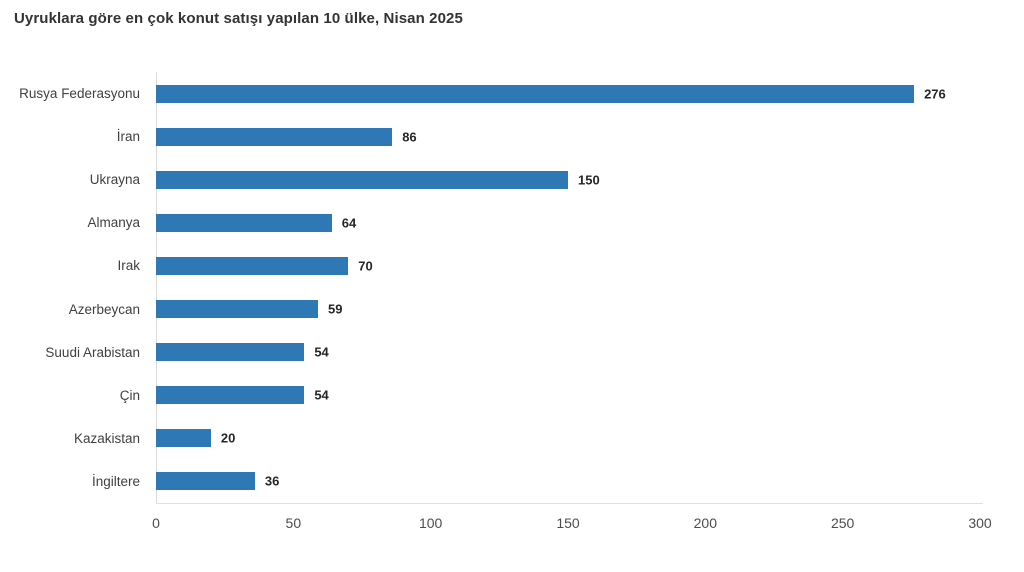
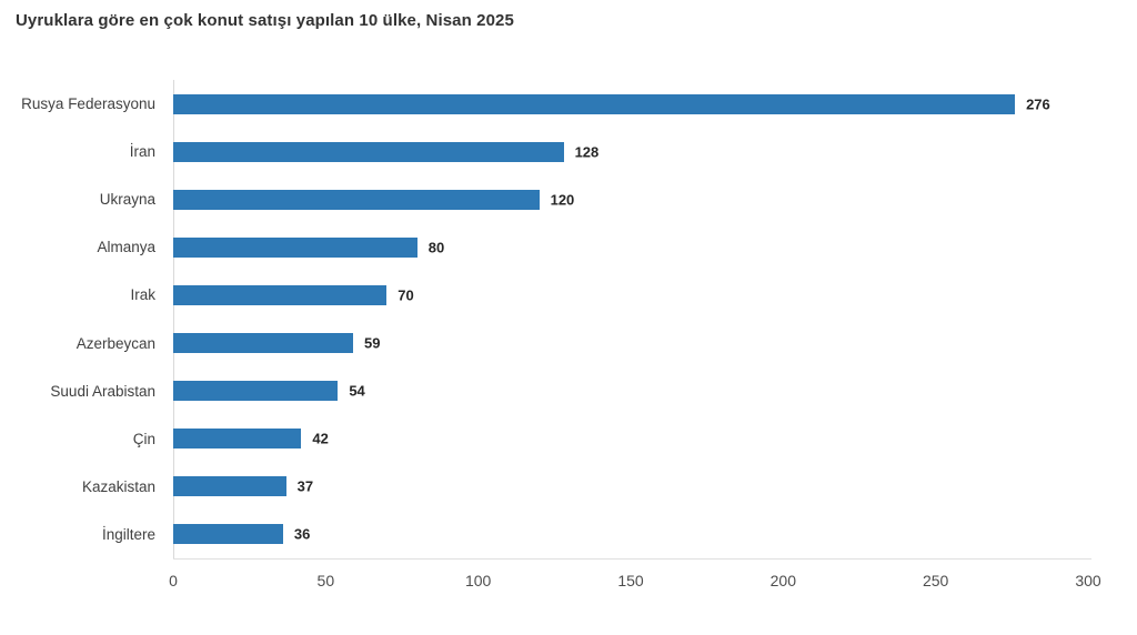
İran: 86 -> 128
Ukrayna: 150 -> 120
Almanya: 64 -> 80
Çin: 54 -> 42
Kazakistan: 20 -> 37
